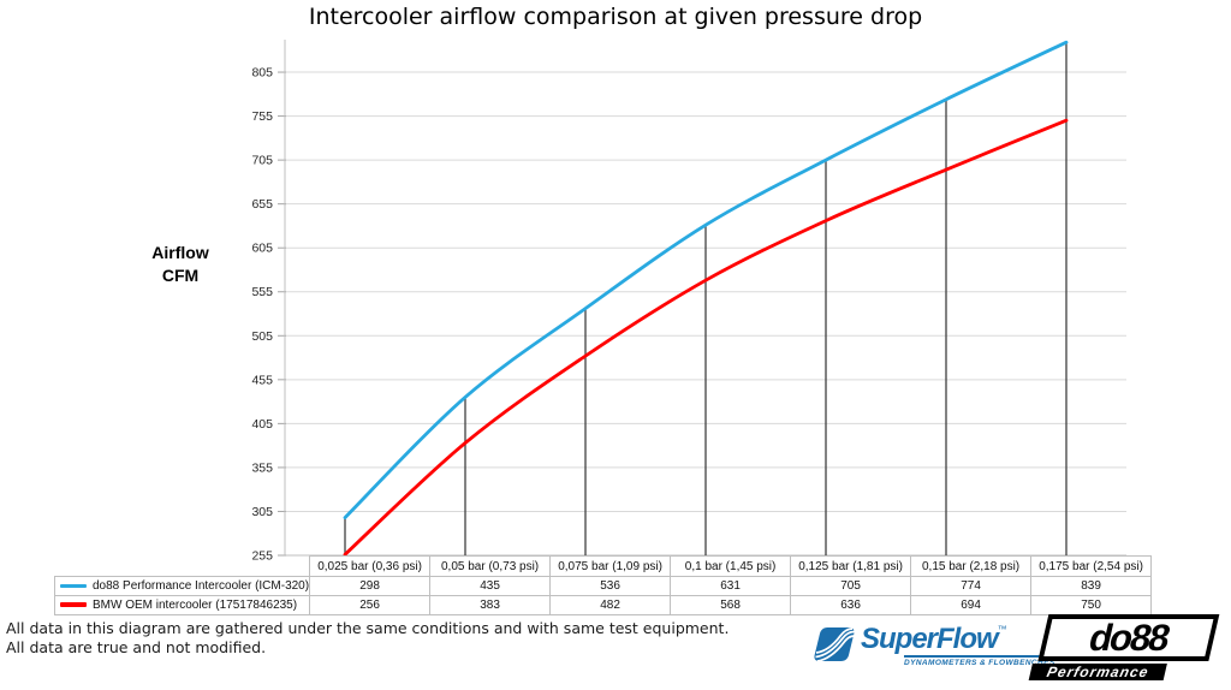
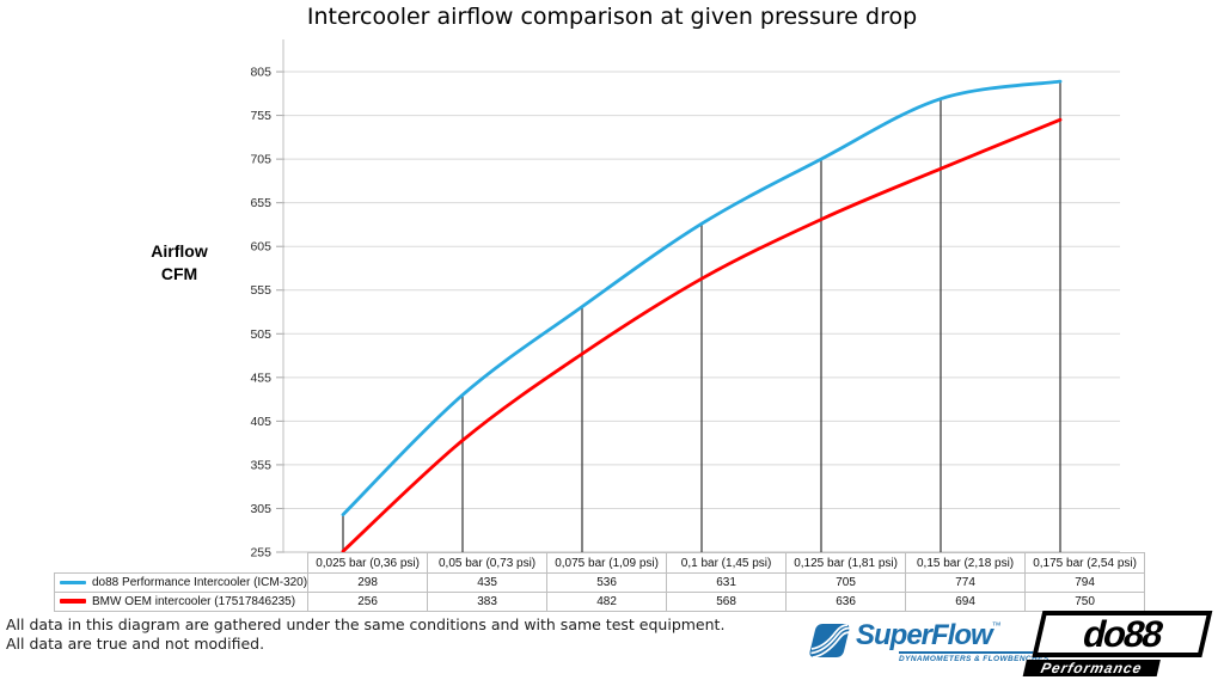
do88 Performance Intercooler (ICM-320)/0,175 bar (2,54 psi): 839 -> 794
